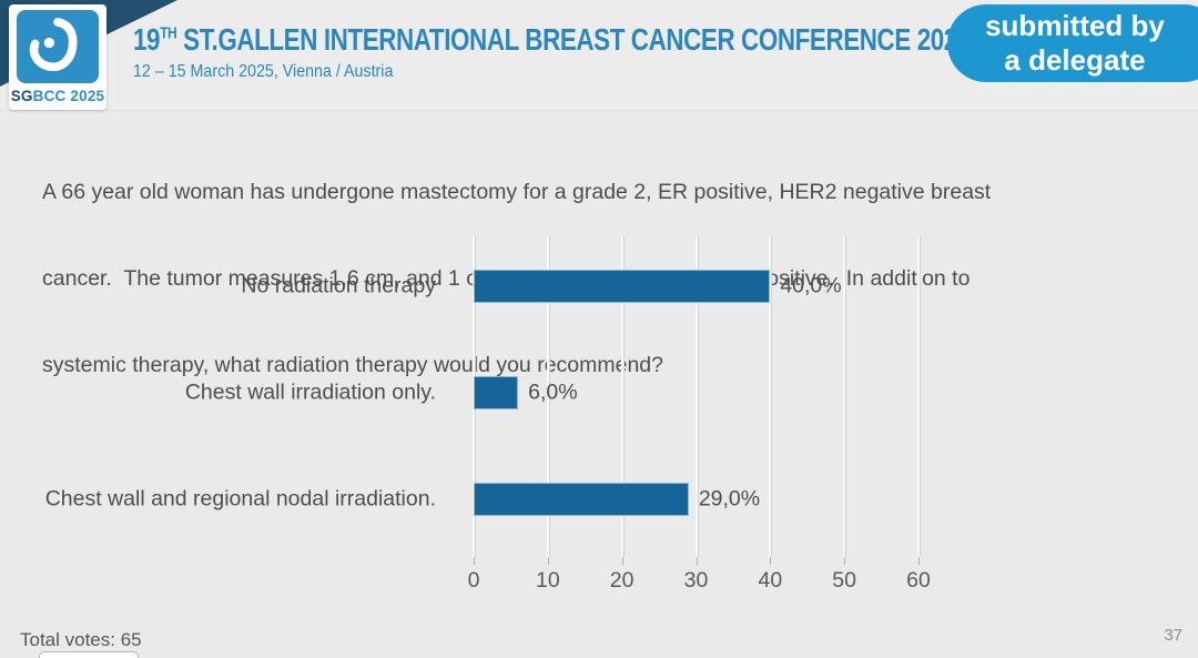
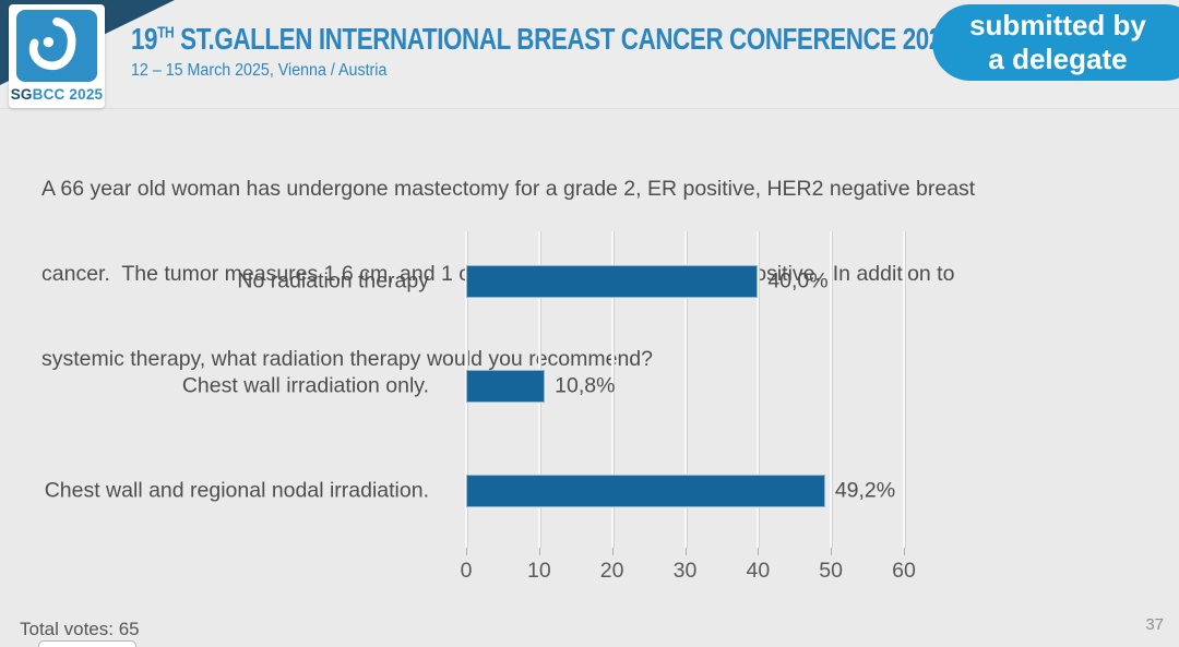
Chest wall irradiation only.: 6,0% -> 10,8%
Chest wall and regional nodal irradiation.: 29,0% -> 49,2%
